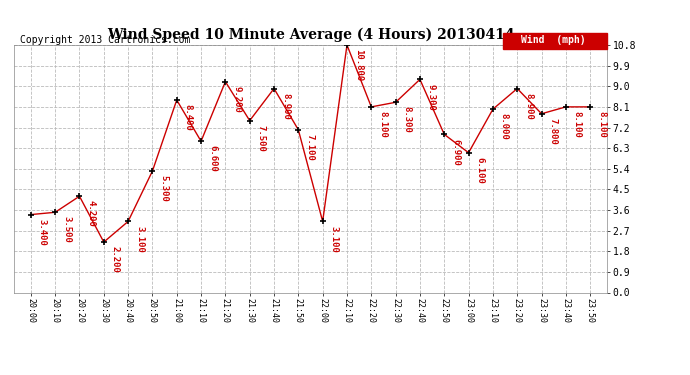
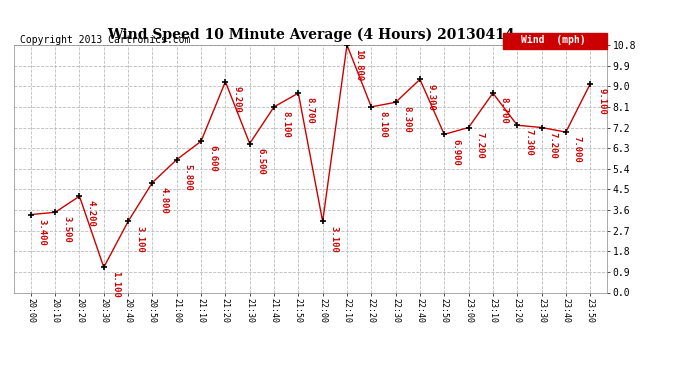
20:30: 2.200 -> 1.100
20:50: 5.300 -> 4.800
21:00: 8.400 -> 5.800
21:30: 7.500 -> 6.500
21:40: 8.900 -> 8.100
21:50: 7.100 -> 8.700
23:00: 6.100 -> 7.200
23:10: 8.000 -> 8.700
23:20: 8.900 -> 7.300
23:30: 7.800 -> 7.200
23:40: 8.100 -> 7.000
23:50: 8.100 -> 9.100
